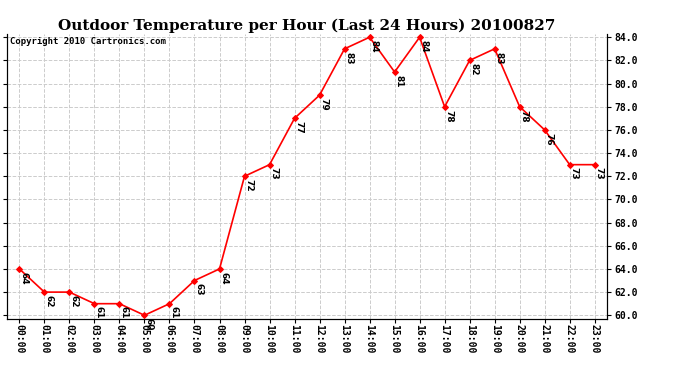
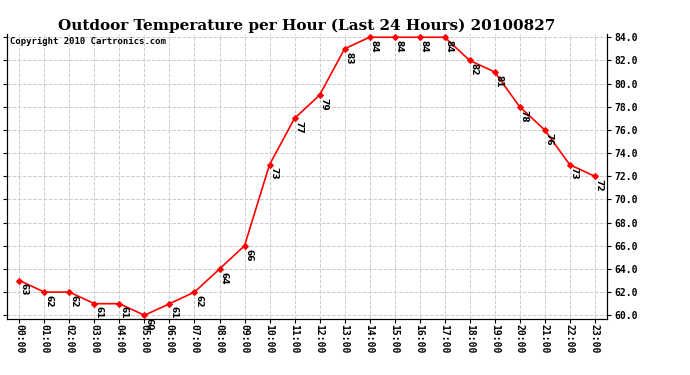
00:00: 64 -> 63
07:00: 63 -> 62
09:00: 72 -> 66
15:00: 81 -> 84
17:00: 78 -> 84
19:00: 83 -> 81
23:00: 73 -> 72
